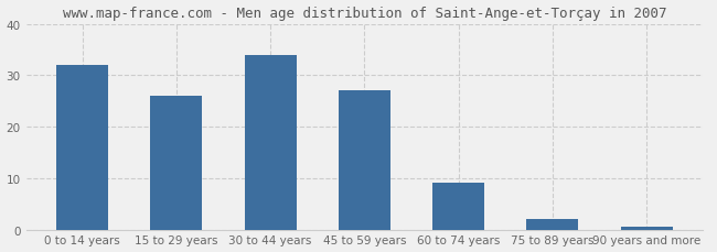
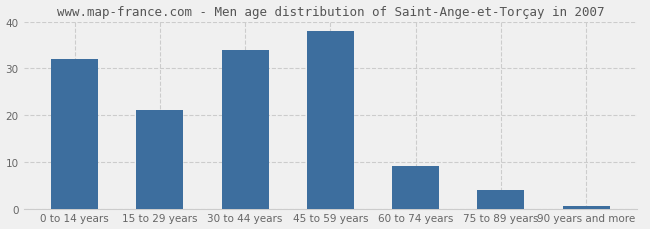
15 to 29 years: 26.0 -> 21.0
45 to 59 years: 27.0 -> 38.0
75 to 89 years: 2.0 -> 4.0
